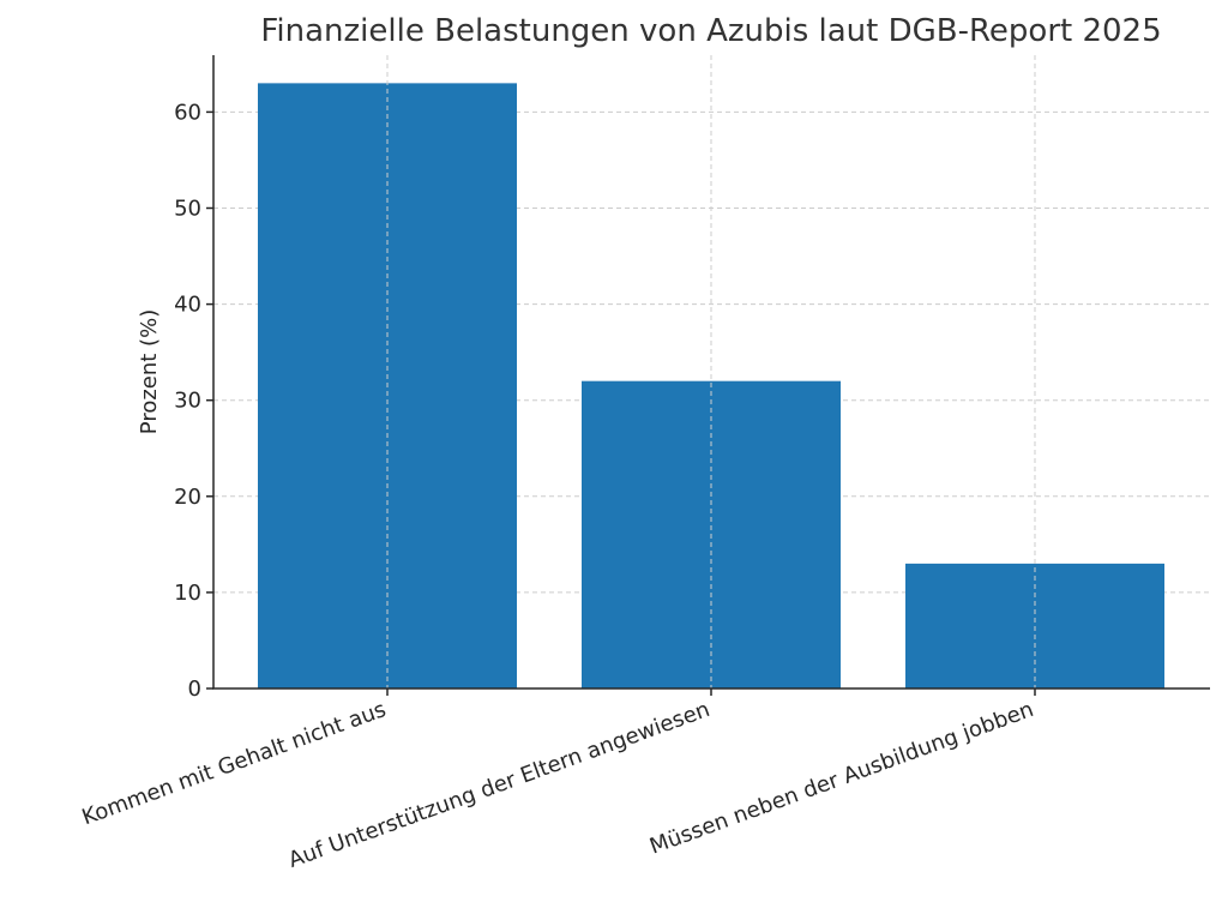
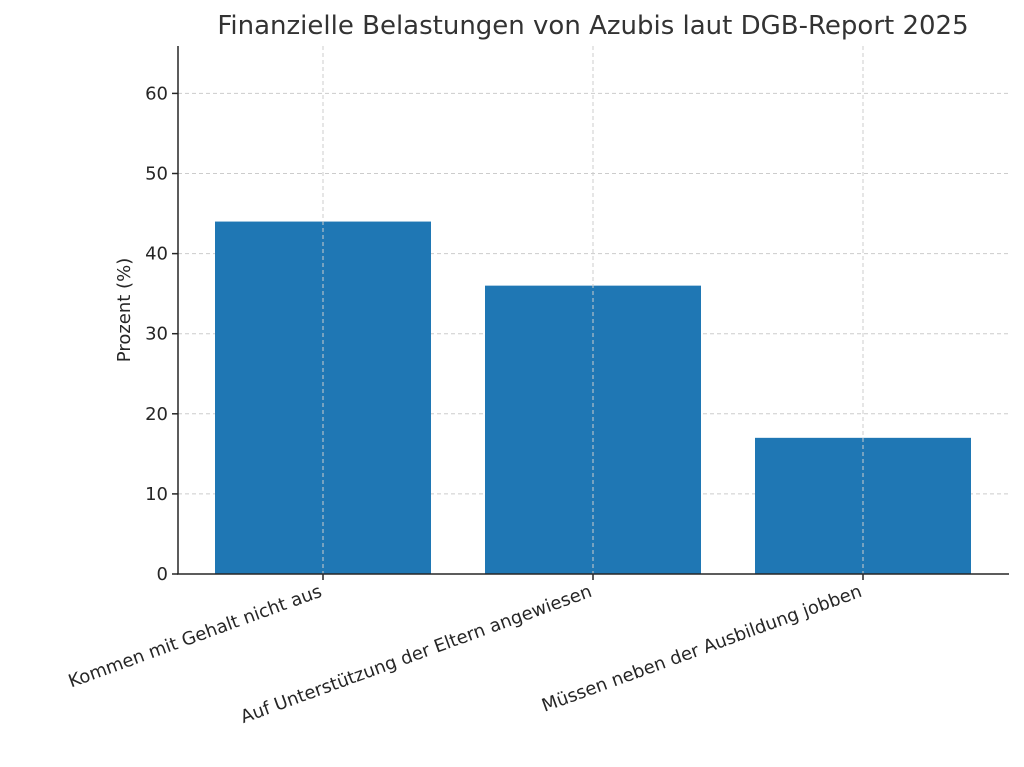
Kommen mit Gehalt nicht aus: 63 -> 44
Auf Unterstützung der Eltern angewiesen: 32 -> 36
Müssen neben der Ausbildung jobben: 13 -> 17
